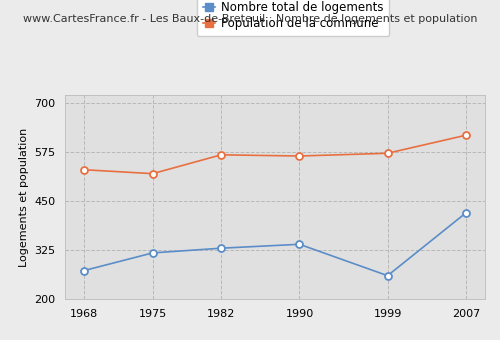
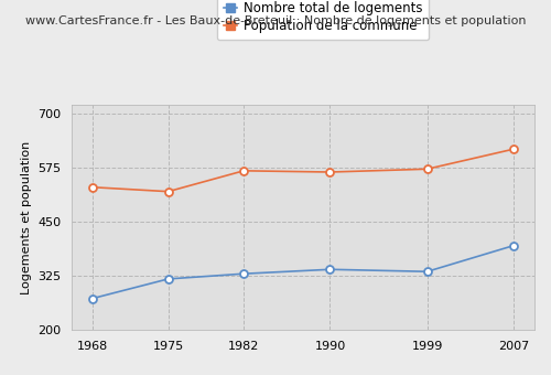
Nombre total de logements/1999: 260 -> 335
Nombre total de logements/2007: 420 -> 395
